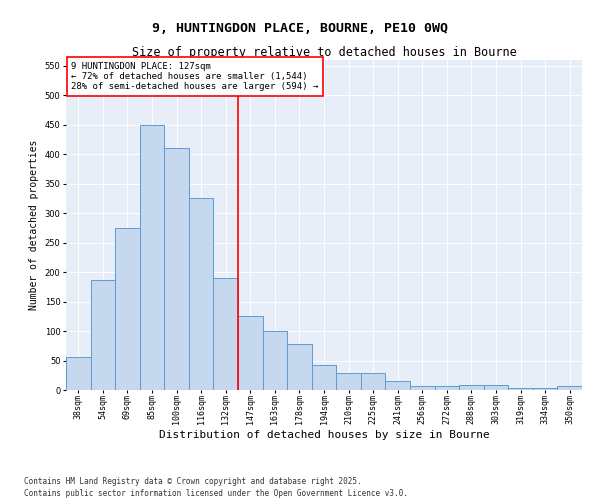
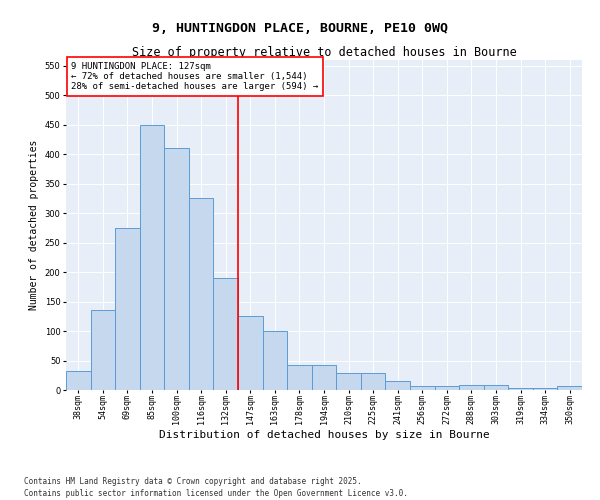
38sqm: 56 -> 33
54sqm: 186 -> 135
178sqm: 78 -> 43
